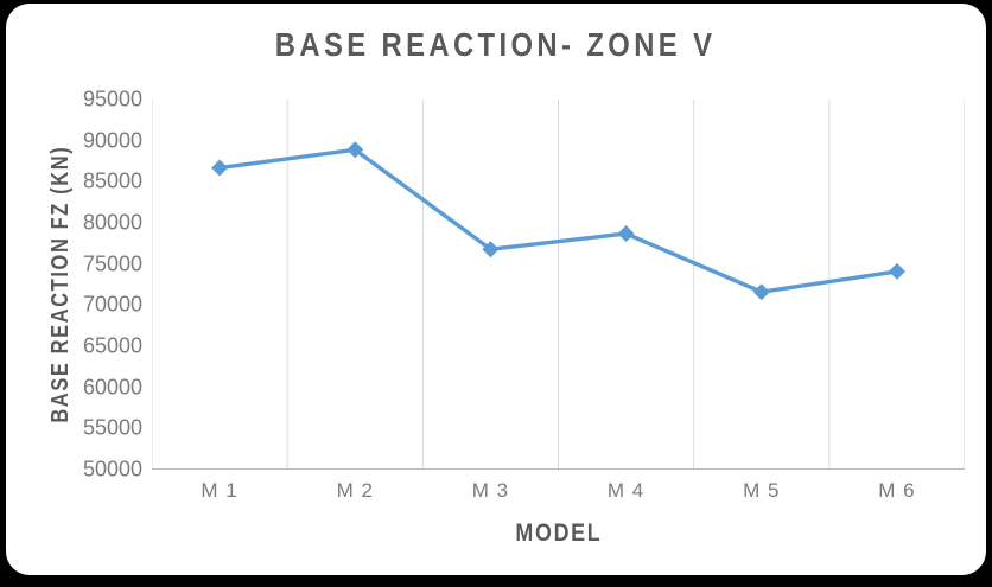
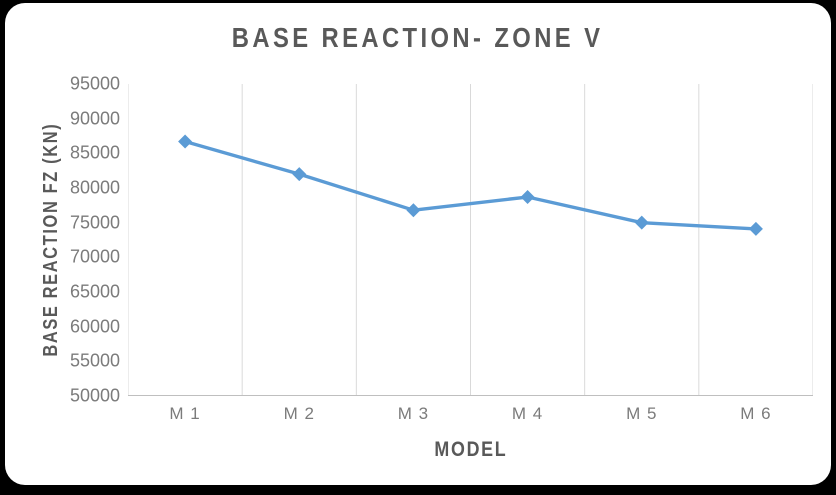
M 2: 89000 -> 82000
M 5: 72000 -> 75000
